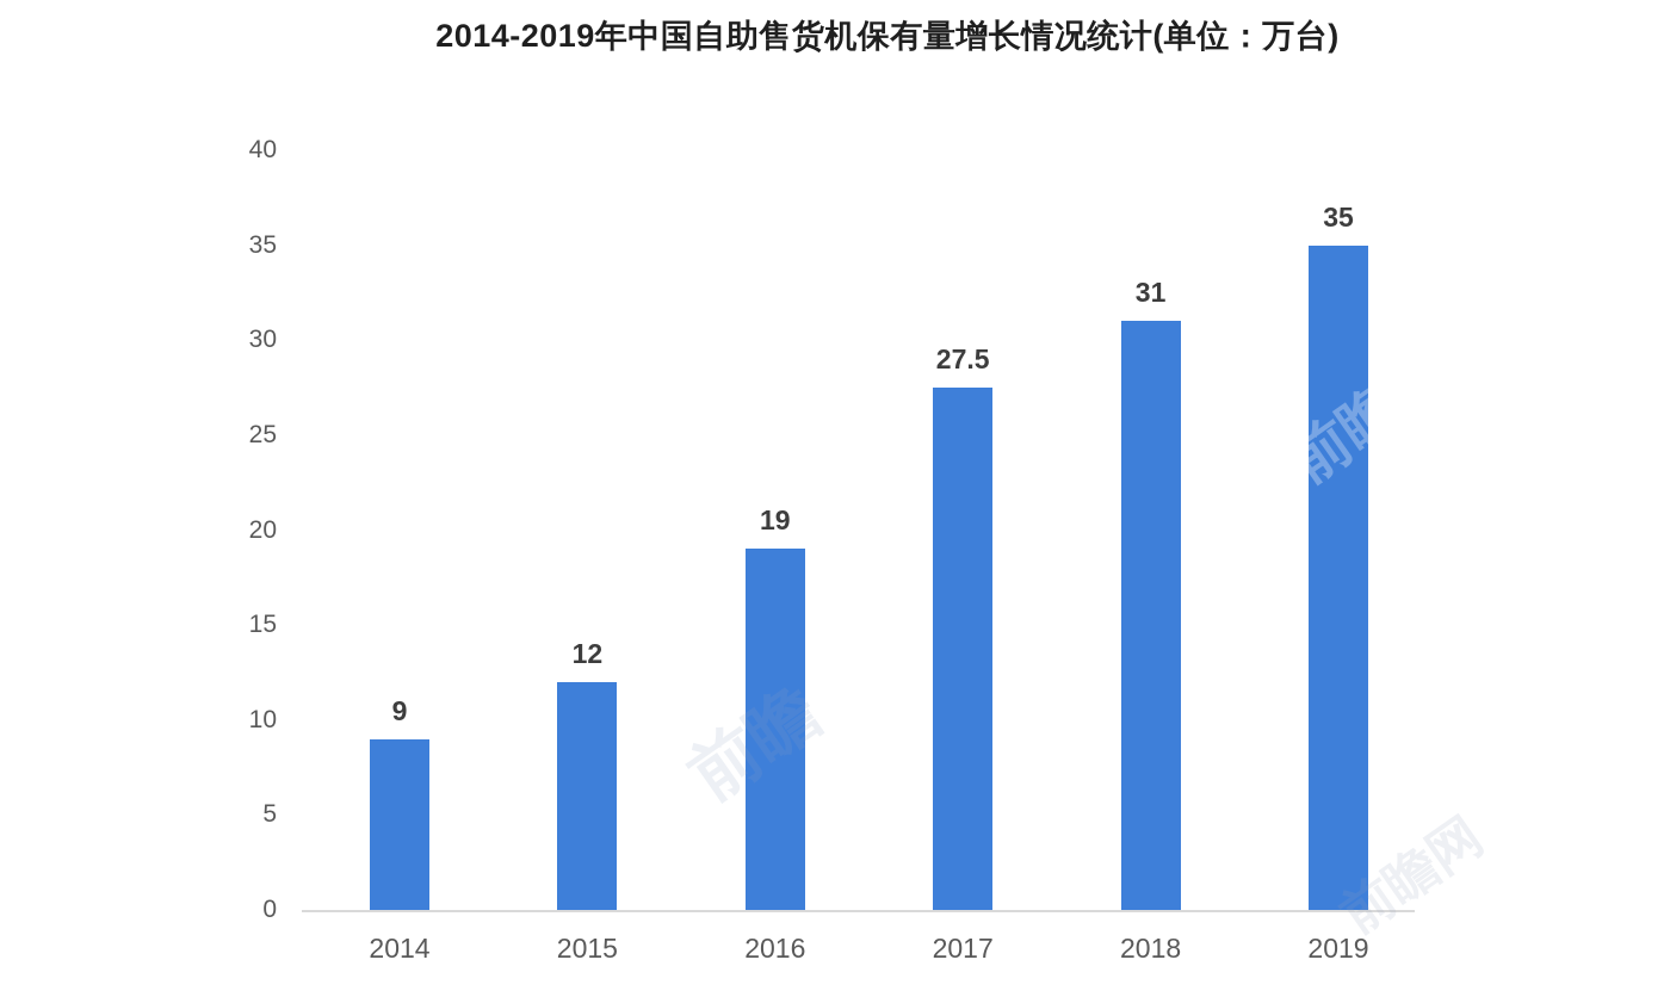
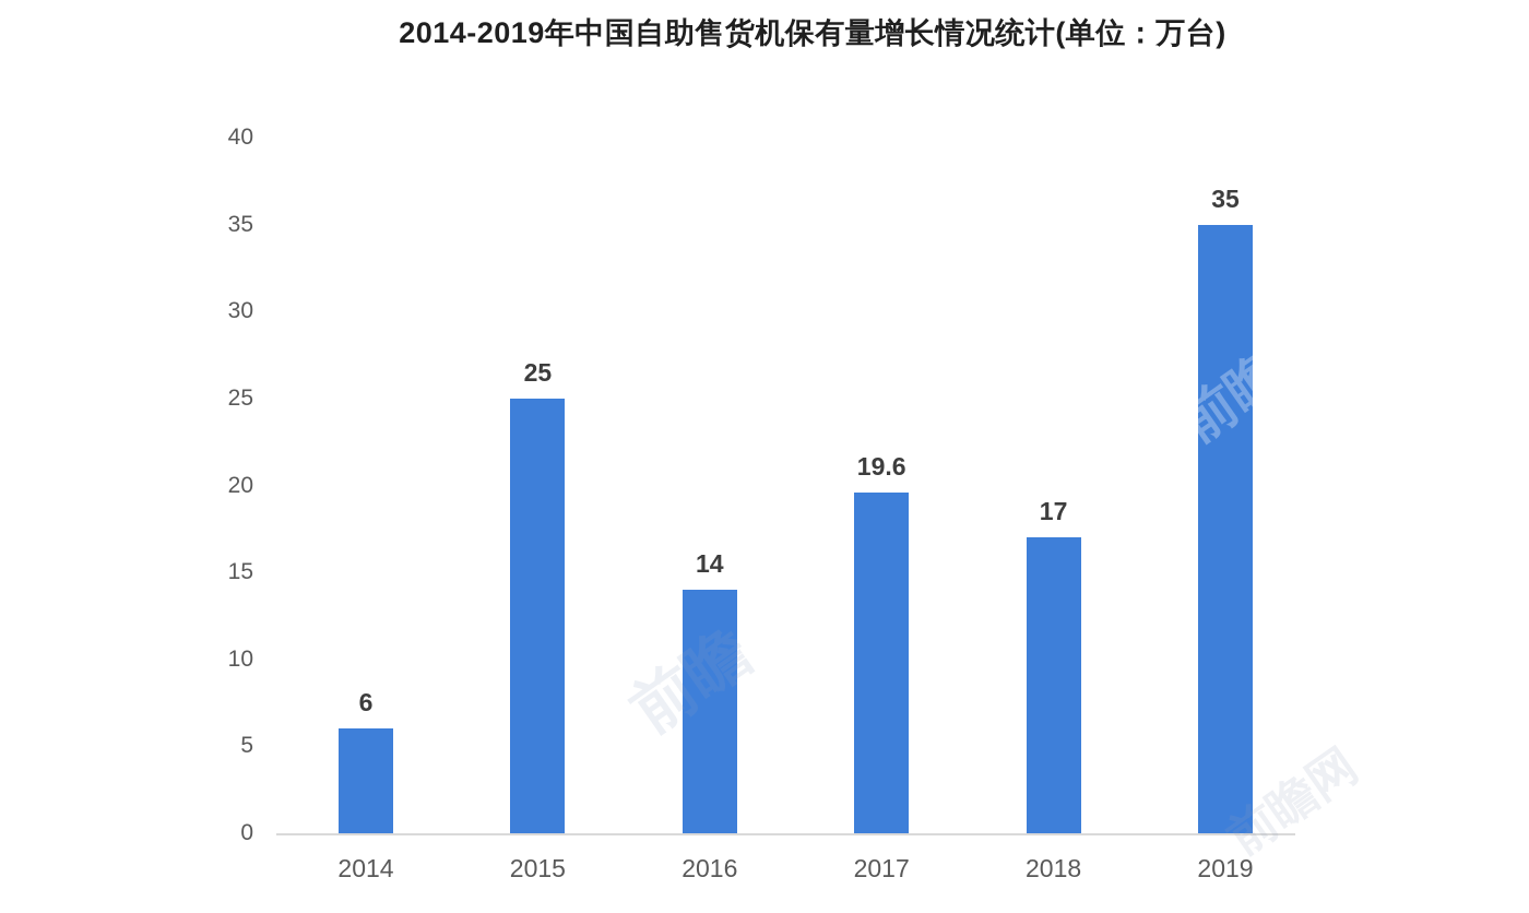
2014: 9 -> 6
2015: 12 -> 25
2016: 19 -> 14
2017: 27.5 -> 19.6
2018: 31 -> 17
